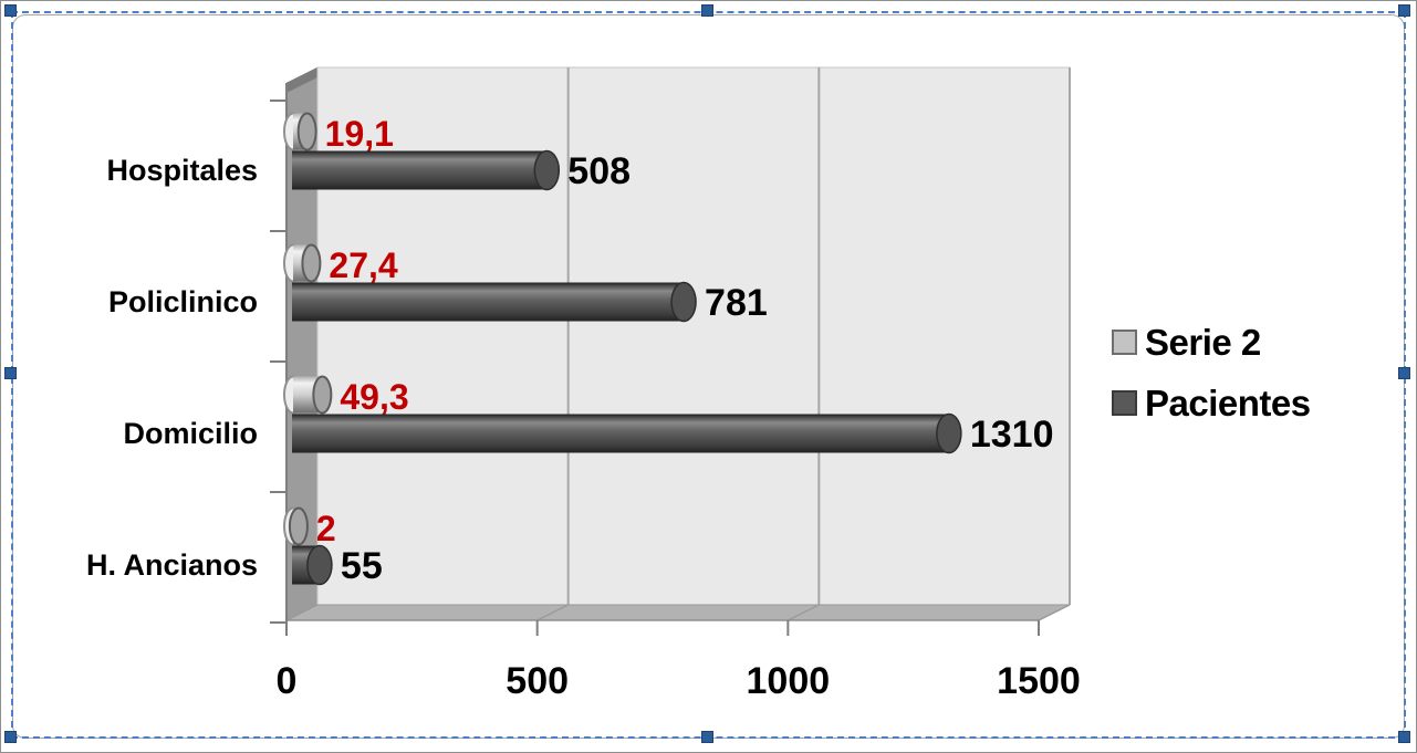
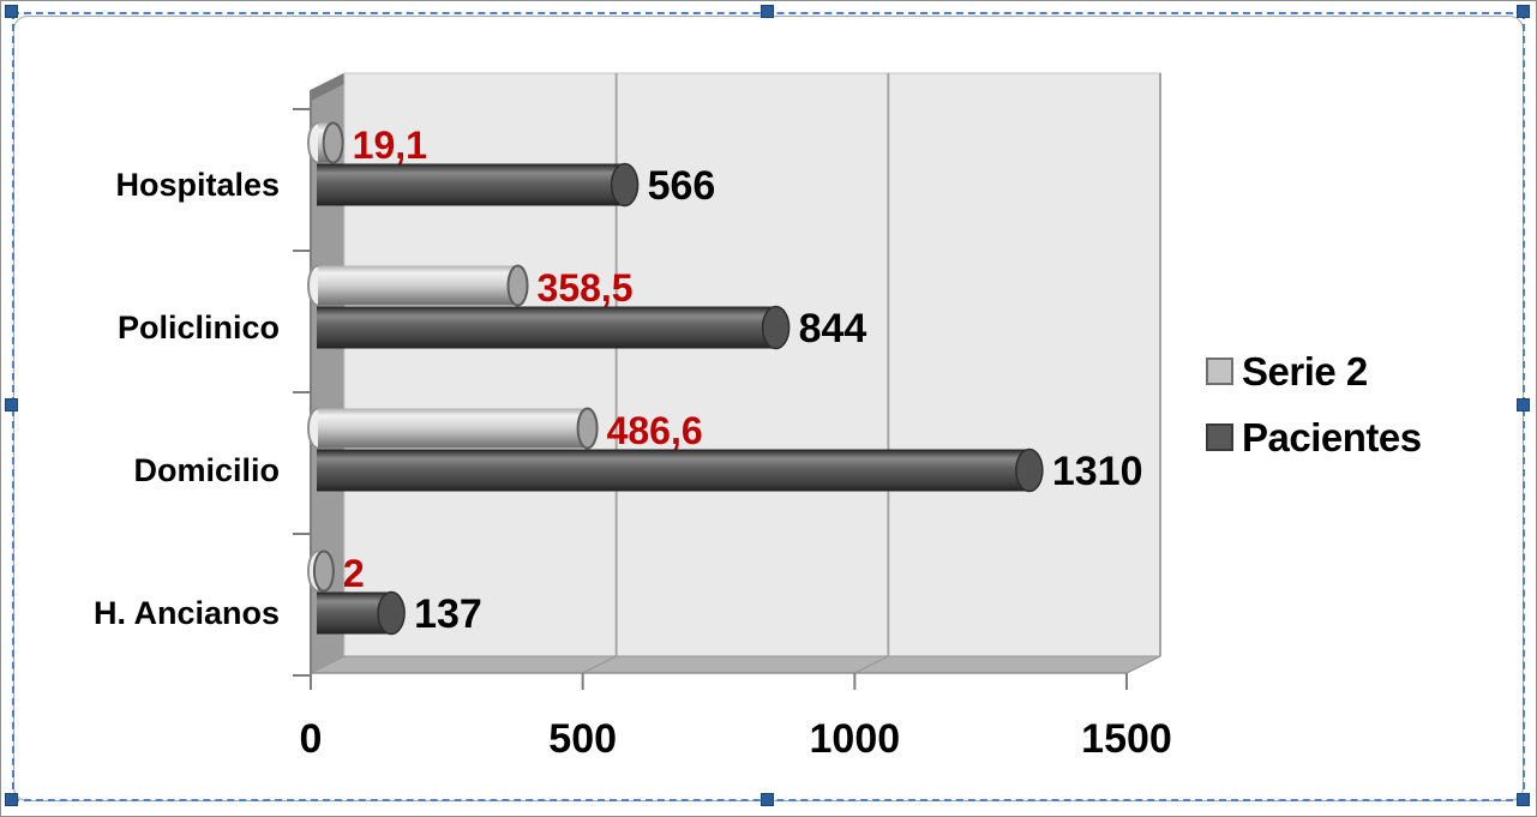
Pacientes/Hospitales: 508 -> 566
Serie 2/Policlinico: 27,4 -> 358,5
Pacientes/Policlinico: 781 -> 844
Serie 2/Domicilio: 49,3 -> 486,6
Pacientes/H. Ancianos: 55 -> 137
